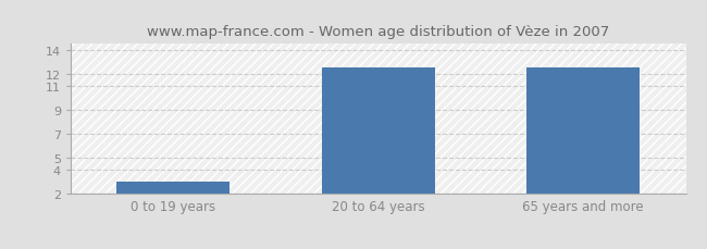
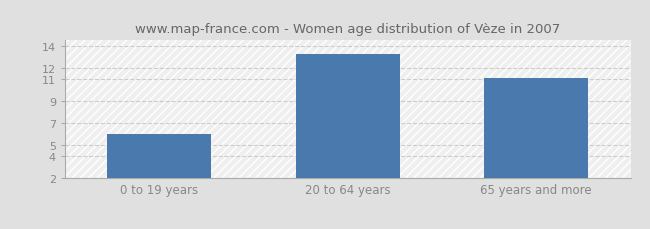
0 to 19 years: 3.0 -> 6.0
20 to 64 years: 12.5 -> 13.3
65 years and more: 12.5 -> 11.1
